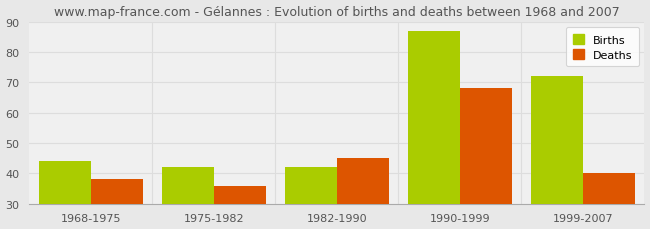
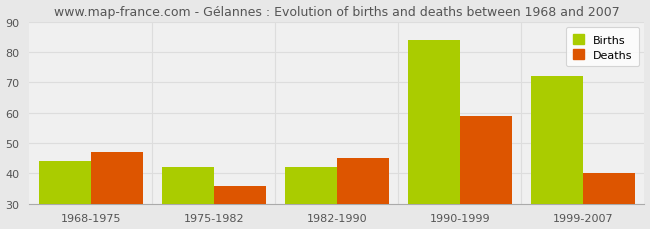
Deaths/1968-1975: 38 -> 47
Births/1990-1999: 87 -> 84
Deaths/1990-1999: 68 -> 59
